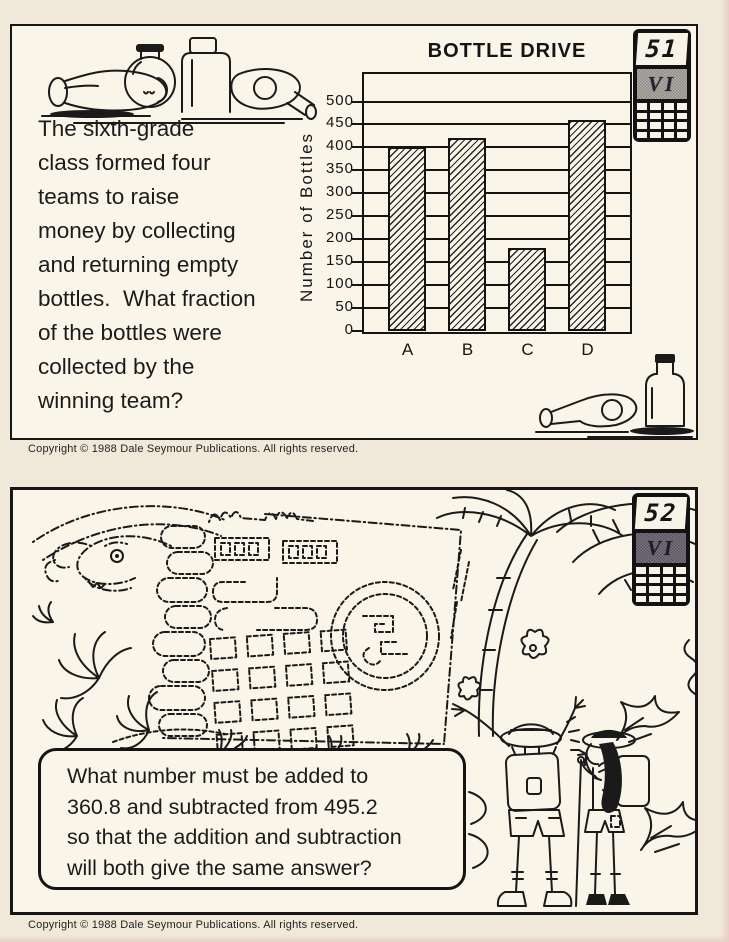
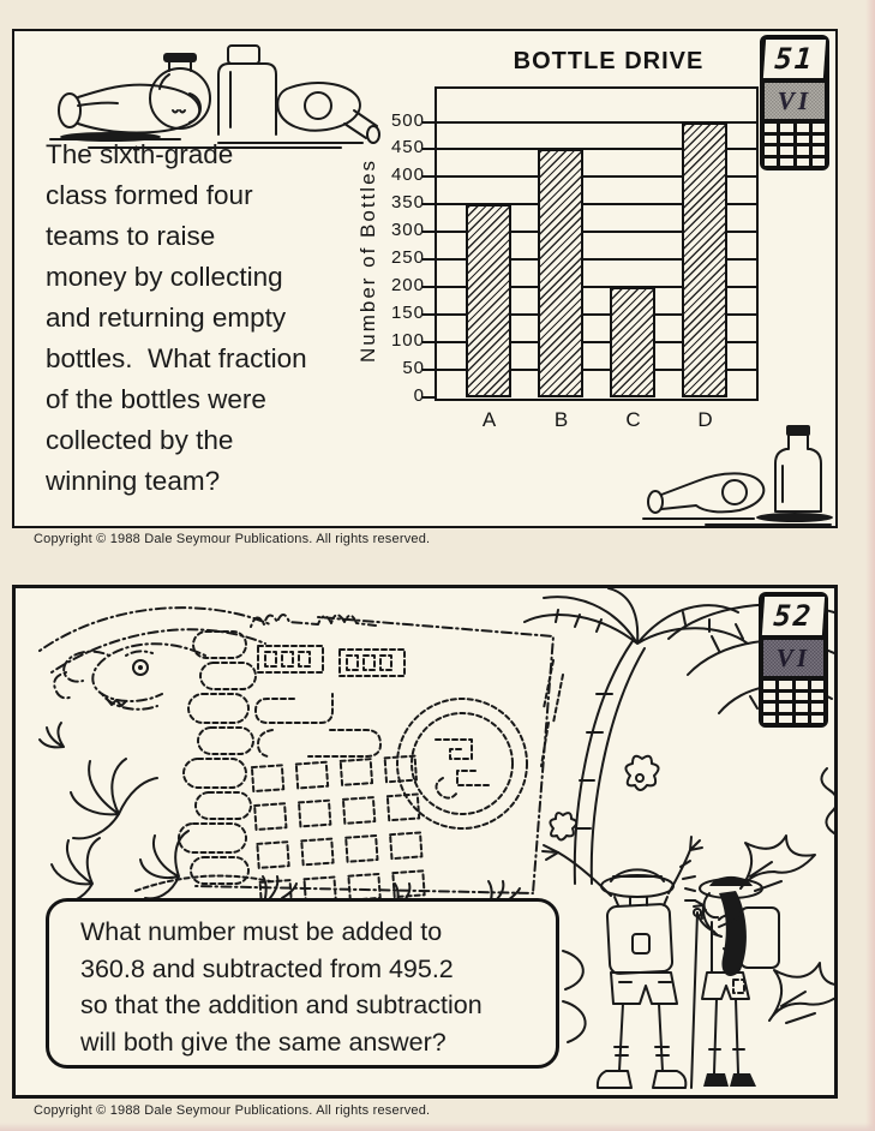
A: 400 -> 350
B: 420 -> 450
C: 180 -> 200
D: 460 -> 500
